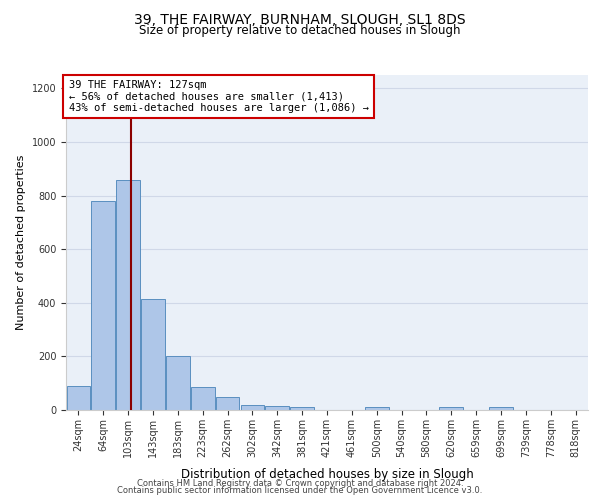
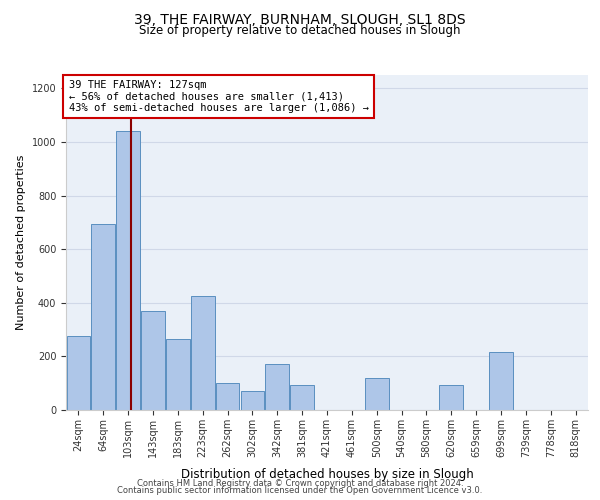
24sqm: 90 -> 275
64sqm: 780 -> 695
103sqm: 860 -> 1040
143sqm: 415 -> 370
183sqm: 200 -> 265
223sqm: 85 -> 425
262sqm: 50 -> 100
302sqm: 20 -> 70
342sqm: 15 -> 170
381sqm: 10 -> 95
500sqm: 10 -> 120
620sqm: 10 -> 95
699sqm: 10 -> 215
